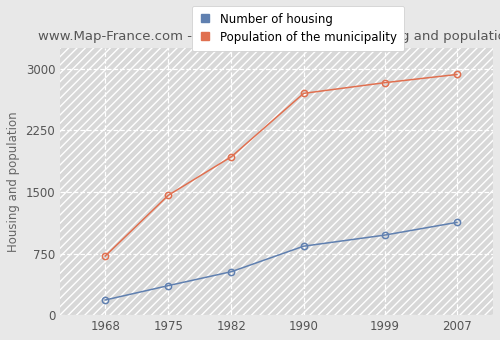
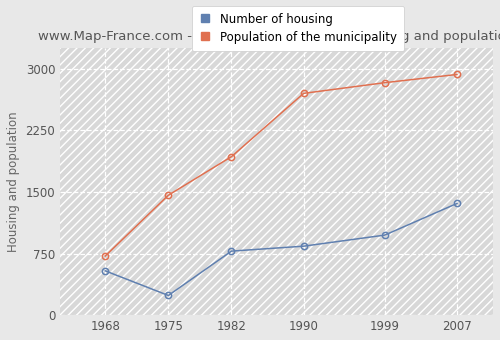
Number of housing/1968: 180 -> 540
Number of housing/1975: 360 -> 240
Number of housing/1982: 530 -> 780
Number of housing/2007: 1130 -> 1360
